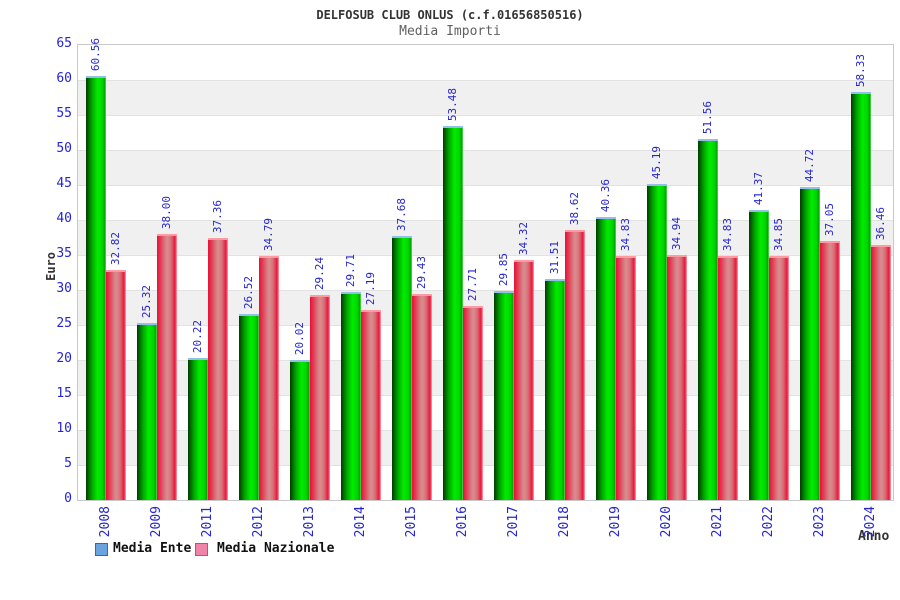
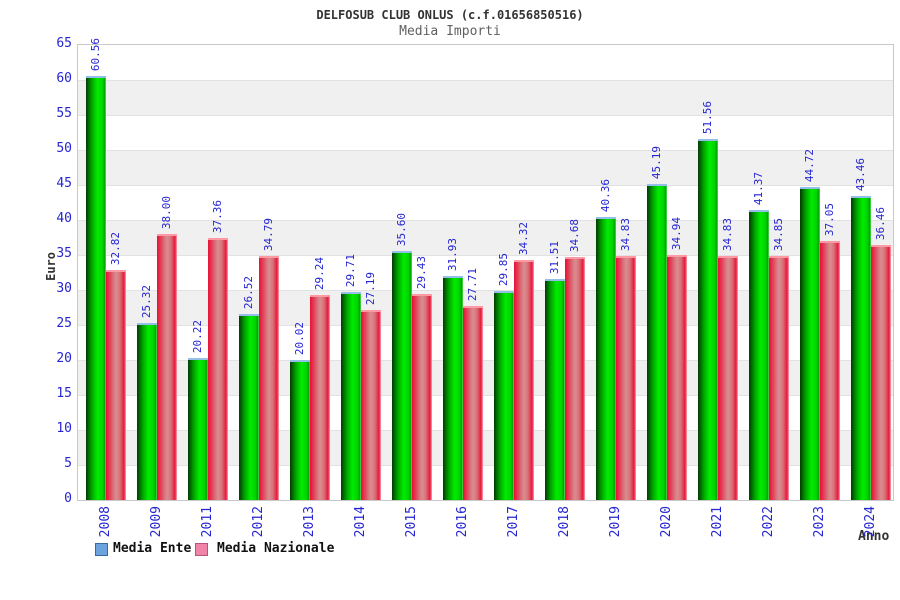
Media Ente/2015: 37.68 -> 35.60
Media Ente/2016: 53.48 -> 31.93
Media Nazionale/2018: 38.62 -> 34.68
Media Ente/2024: 58.33 -> 43.46
